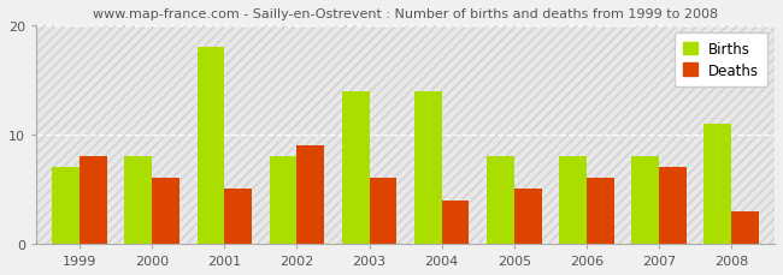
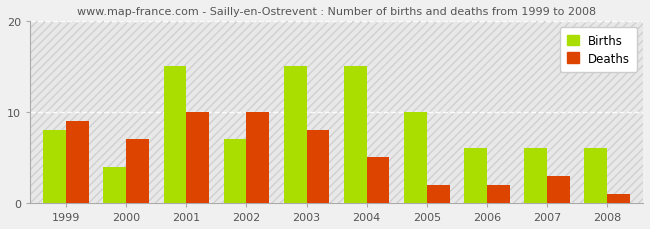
Births/1999: 7 -> 8
Deaths/1999: 8 -> 9
Births/2000: 8 -> 4
Deaths/2000: 6 -> 7
Births/2001: 18 -> 15
Deaths/2001: 5 -> 10
Births/2002: 8 -> 7
Deaths/2002: 9 -> 10
Births/2003: 14 -> 15
Deaths/2003: 6 -> 8
Births/2004: 14 -> 15
Deaths/2004: 4 -> 5
Births/2005: 8 -> 10
Deaths/2005: 5 -> 2
Births/2006: 8 -> 6
Deaths/2006: 6 -> 2
Births/2007: 8 -> 6
Deaths/2007: 7 -> 3
Births/2008: 11 -> 6
Deaths/2008: 3 -> 1
